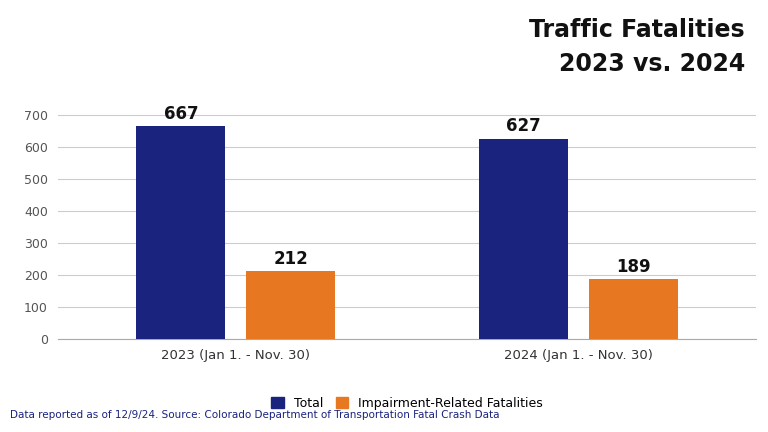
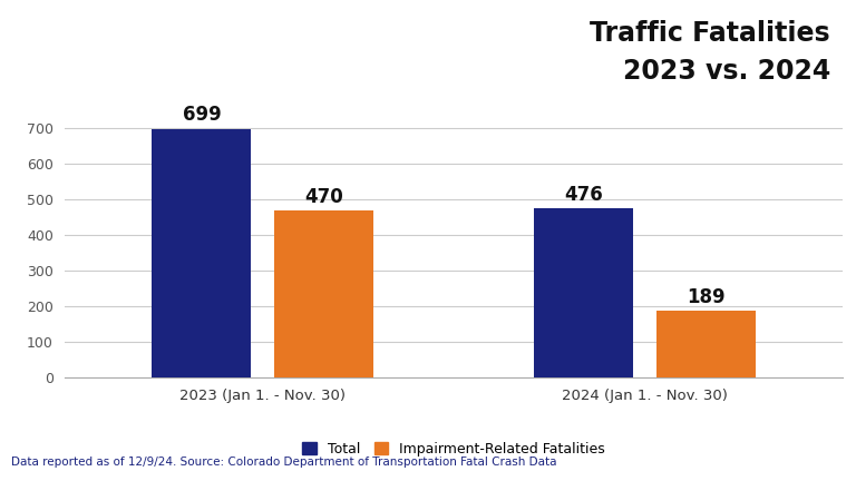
Total/2023 (Jan 1. - Nov. 30): 667 -> 699
Impairment-Related Fatalities/2023 (Jan 1. - Nov. 30): 212 -> 470
Total/2024 (Jan 1. - Nov. 30): 627 -> 476
